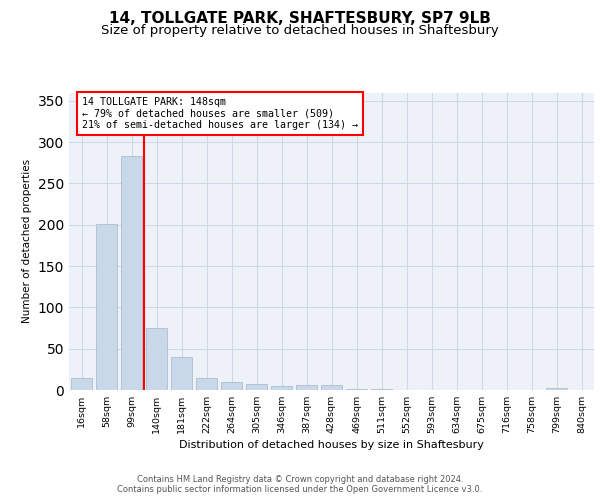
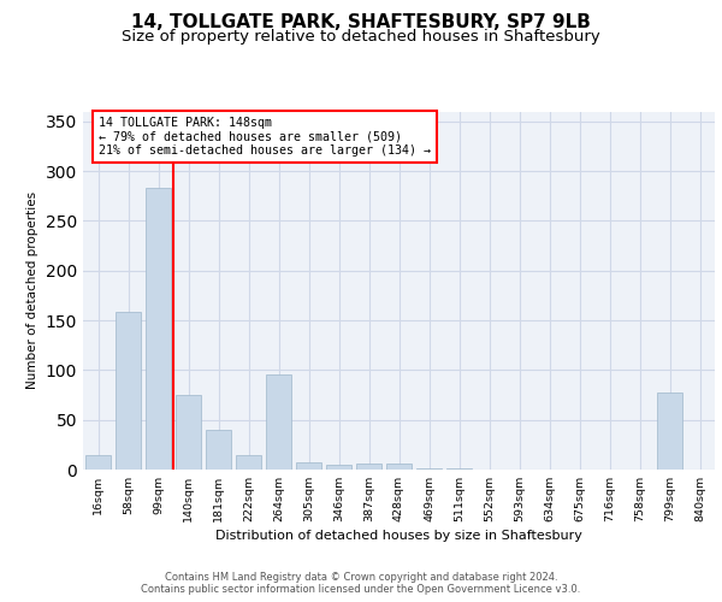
58sqm: 201 -> 158
264sqm: 10 -> 96
799sqm: 3 -> 78
